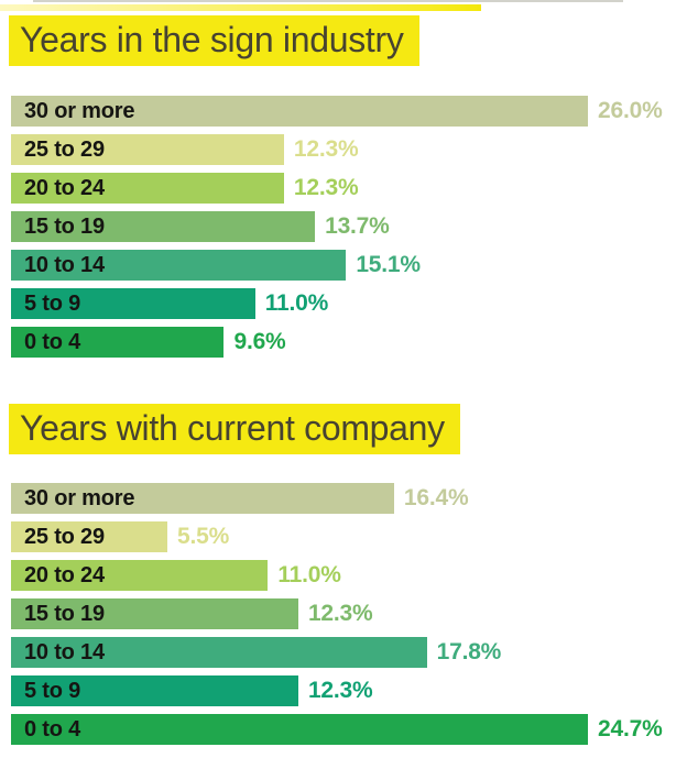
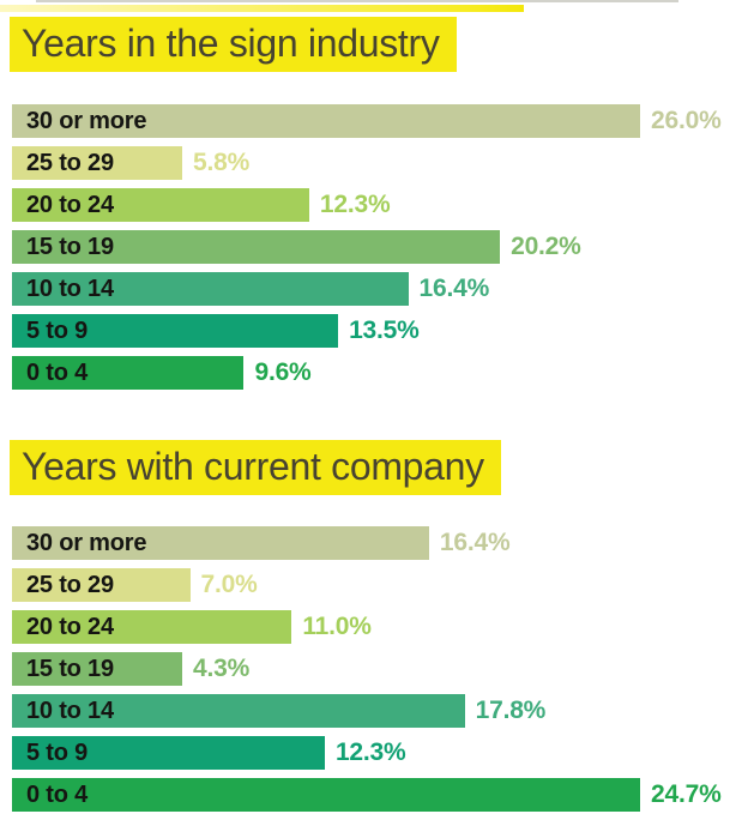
Years in the sign industry/25 to 29: 12.3% -> 5.8%
Years in the sign industry/15 to 19: 13.7% -> 20.2%
Years in the sign industry/10 to 14: 15.1% -> 16.4%
Years in the sign industry/5 to 9: 11.0% -> 13.5%
Years with current company/25 to 29: 5.5% -> 7.0%
Years with current company/15 to 19: 12.3% -> 4.3%
